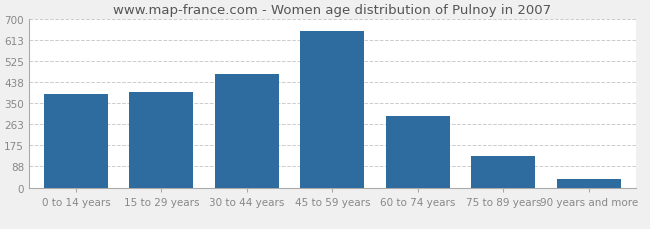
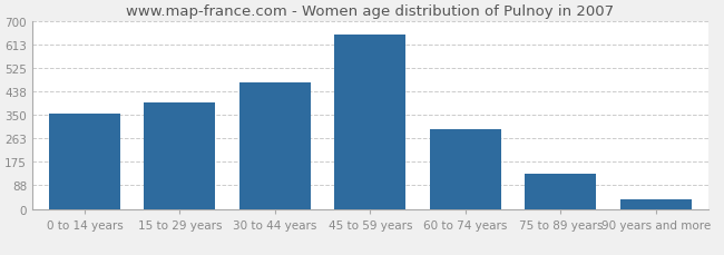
0 to 14 years: 390 -> 355
